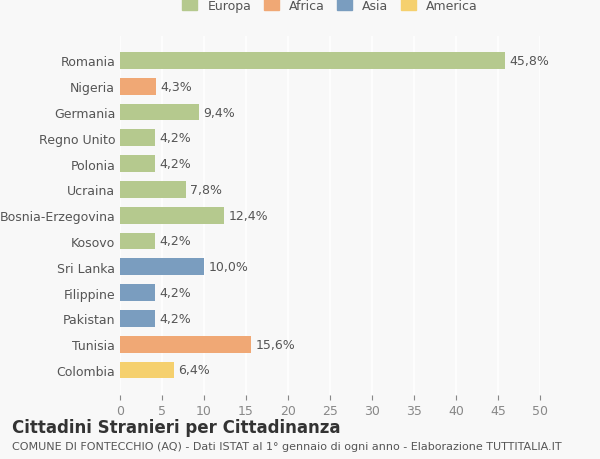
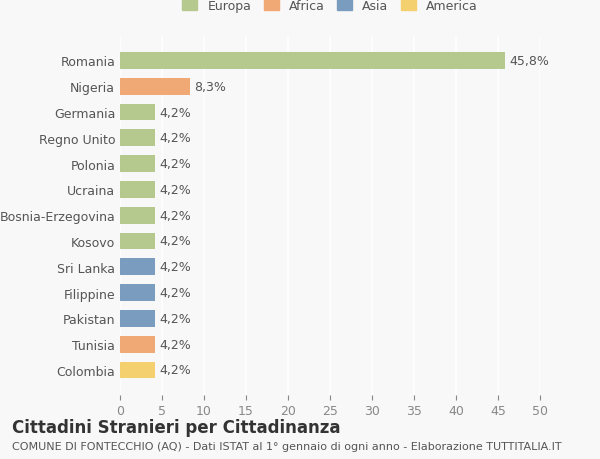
Nigeria: 4,3% -> 8,3%
Germania: 9,4% -> 4,2%
Ucraina: 7,8% -> 4,2%
Bosnia-Erzegovina: 12,4% -> 4,2%
Sri Lanka: 10,0% -> 4,2%
Tunisia: 15,6% -> 4,2%
Colombia: 6,4% -> 4,2%
